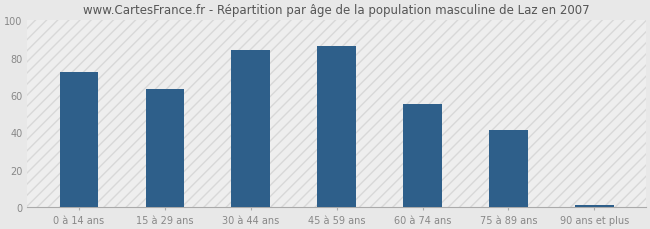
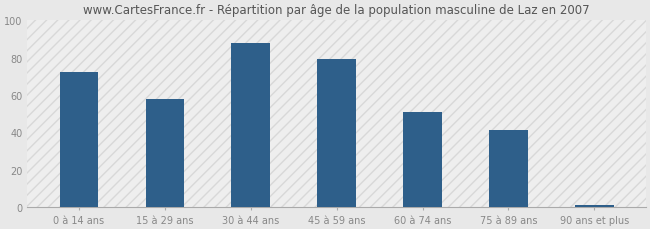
15 à 29 ans: 63 -> 58
30 à 44 ans: 84 -> 88
45 à 59 ans: 86 -> 79
60 à 74 ans: 55 -> 51
